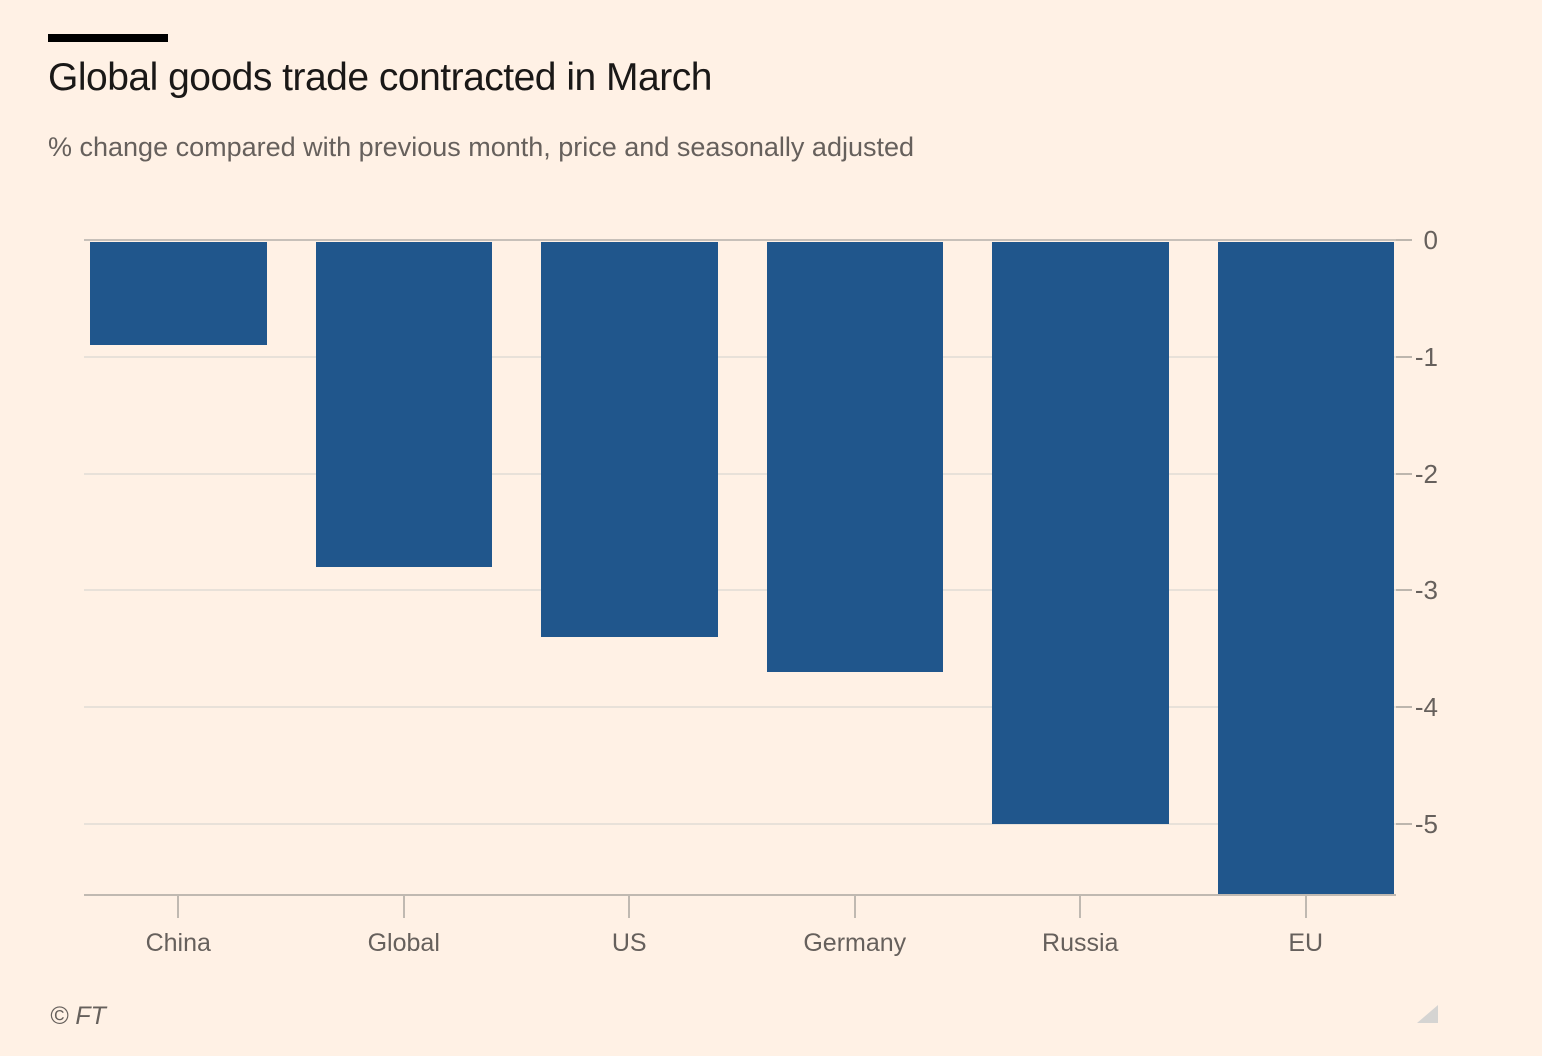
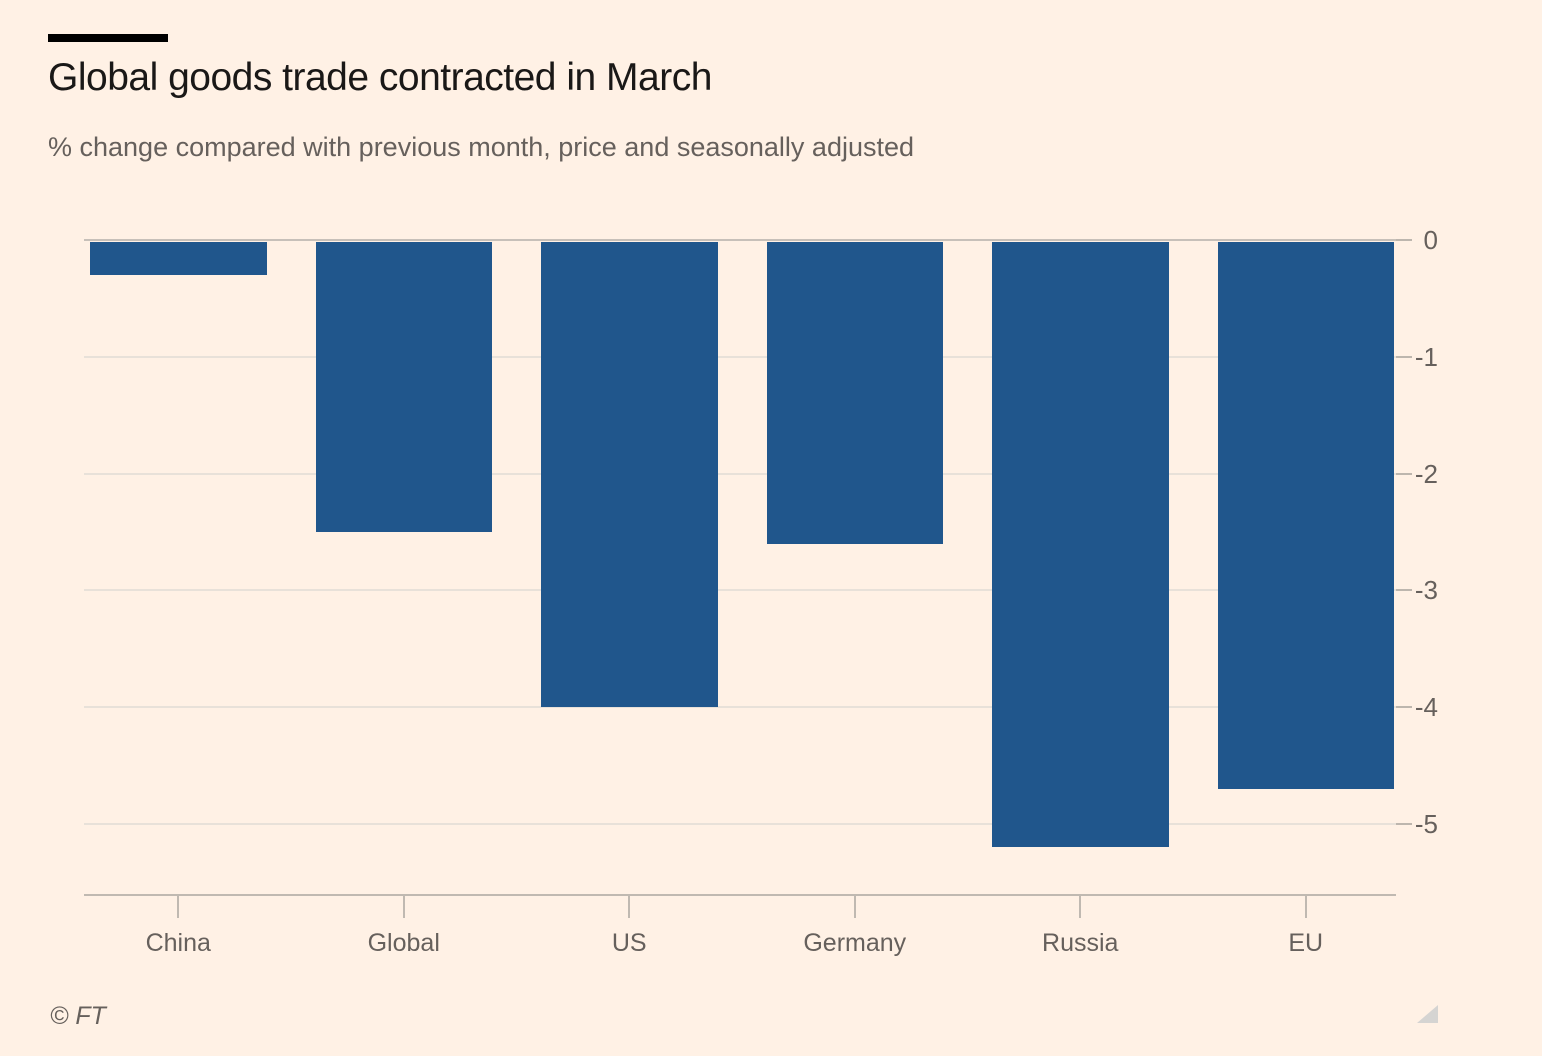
China: -0.9 -> -0.3
Global: -2.8 -> -2.5
US: -3.4 -> -4.0
Germany: -3.7 -> -2.6
Russia: -5.0 -> -5.2
EU: -5.6 -> -4.7
